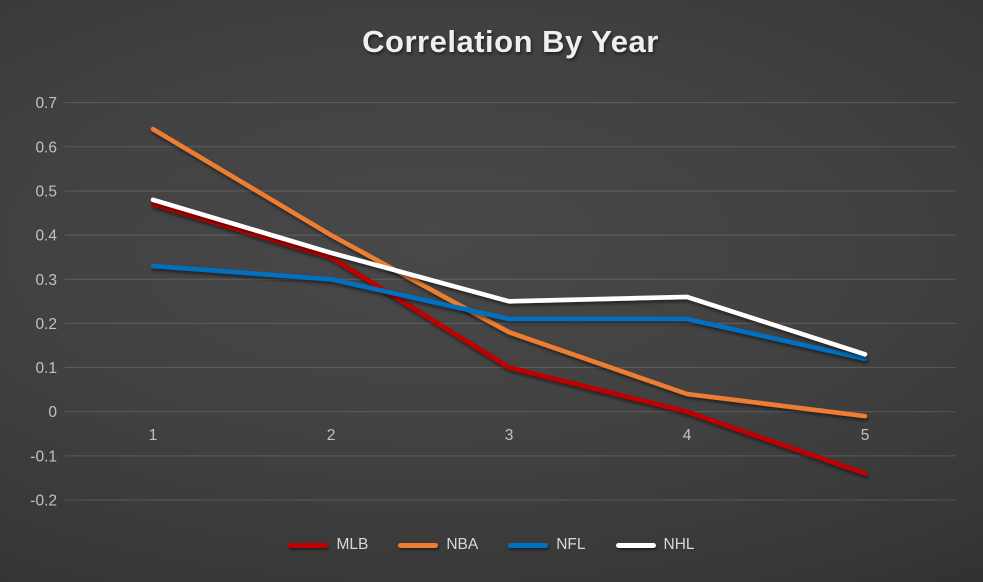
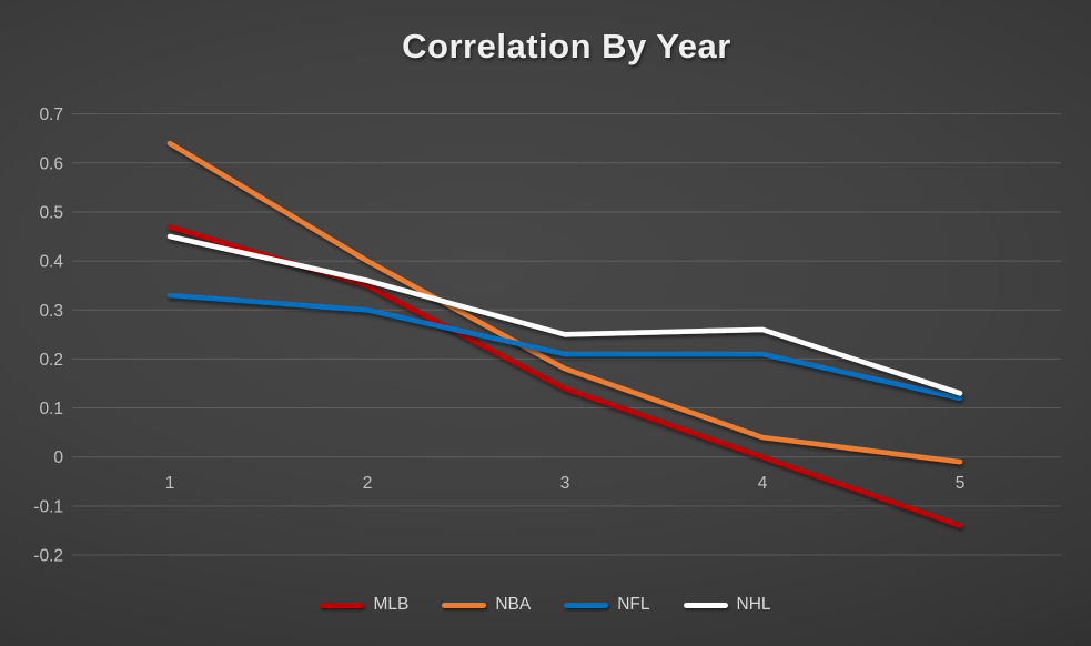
NHL/1: 0.48 -> 0.45
MLB/3: 0.10 -> 0.14
